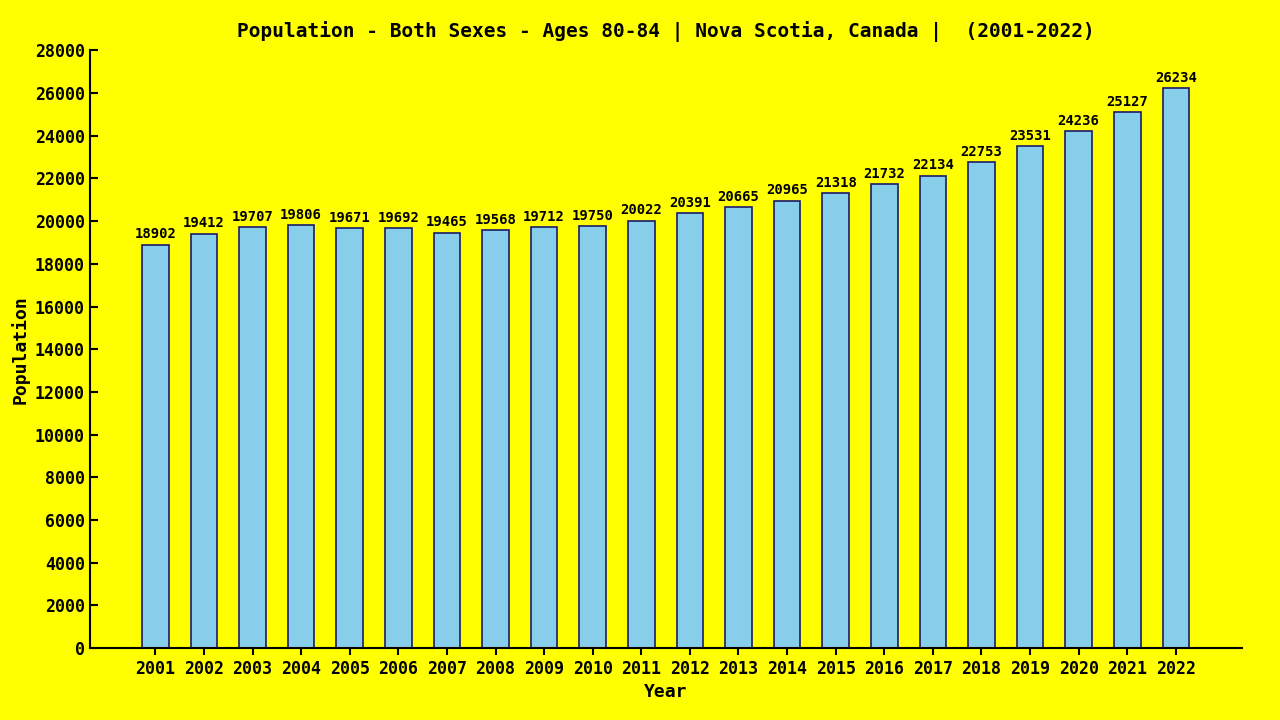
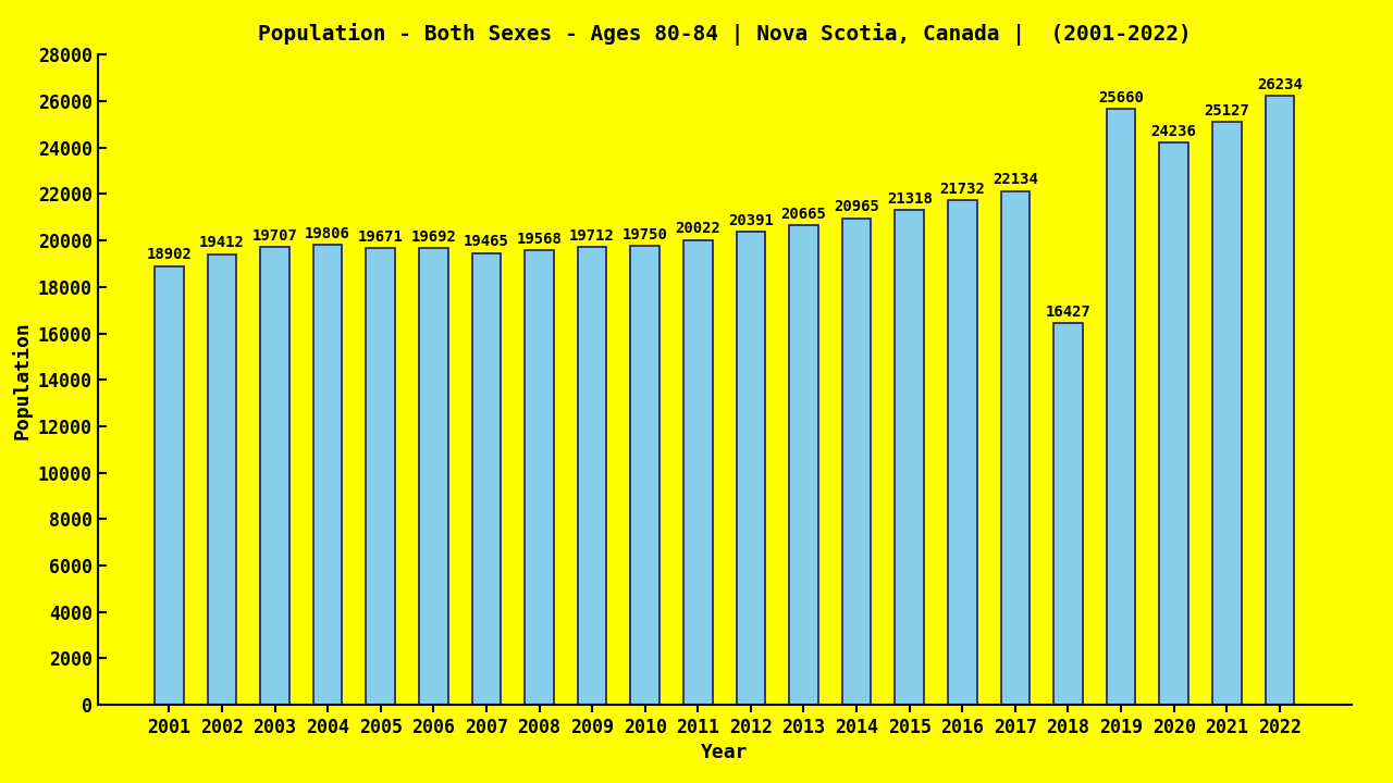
2018: 22753 -> 16427
2019: 23531 -> 25660
